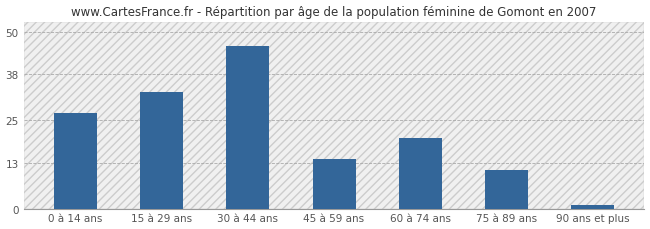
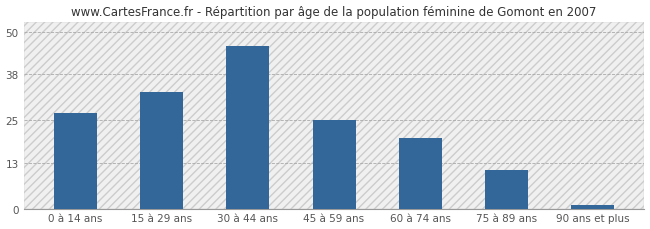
45 à 59 ans: 14 -> 25
